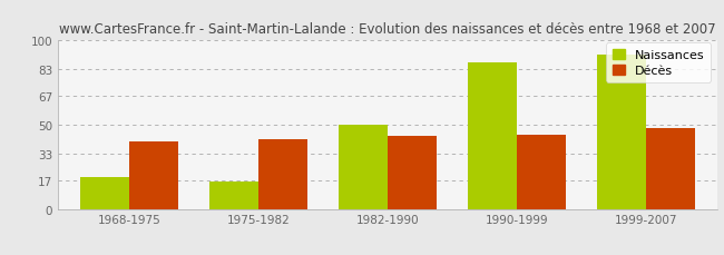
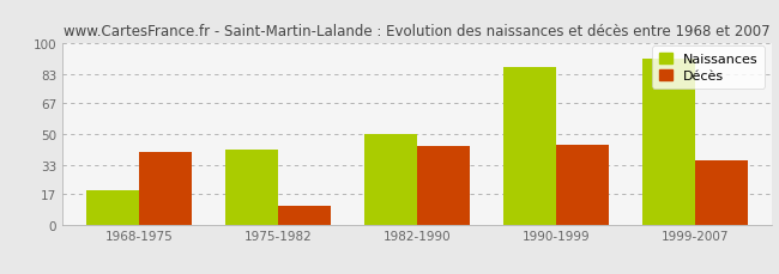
Naissances/1975-1982: 16 -> 41
Décès/1975-1982: 41 -> 10
Décès/1999-2007: 48 -> 35
